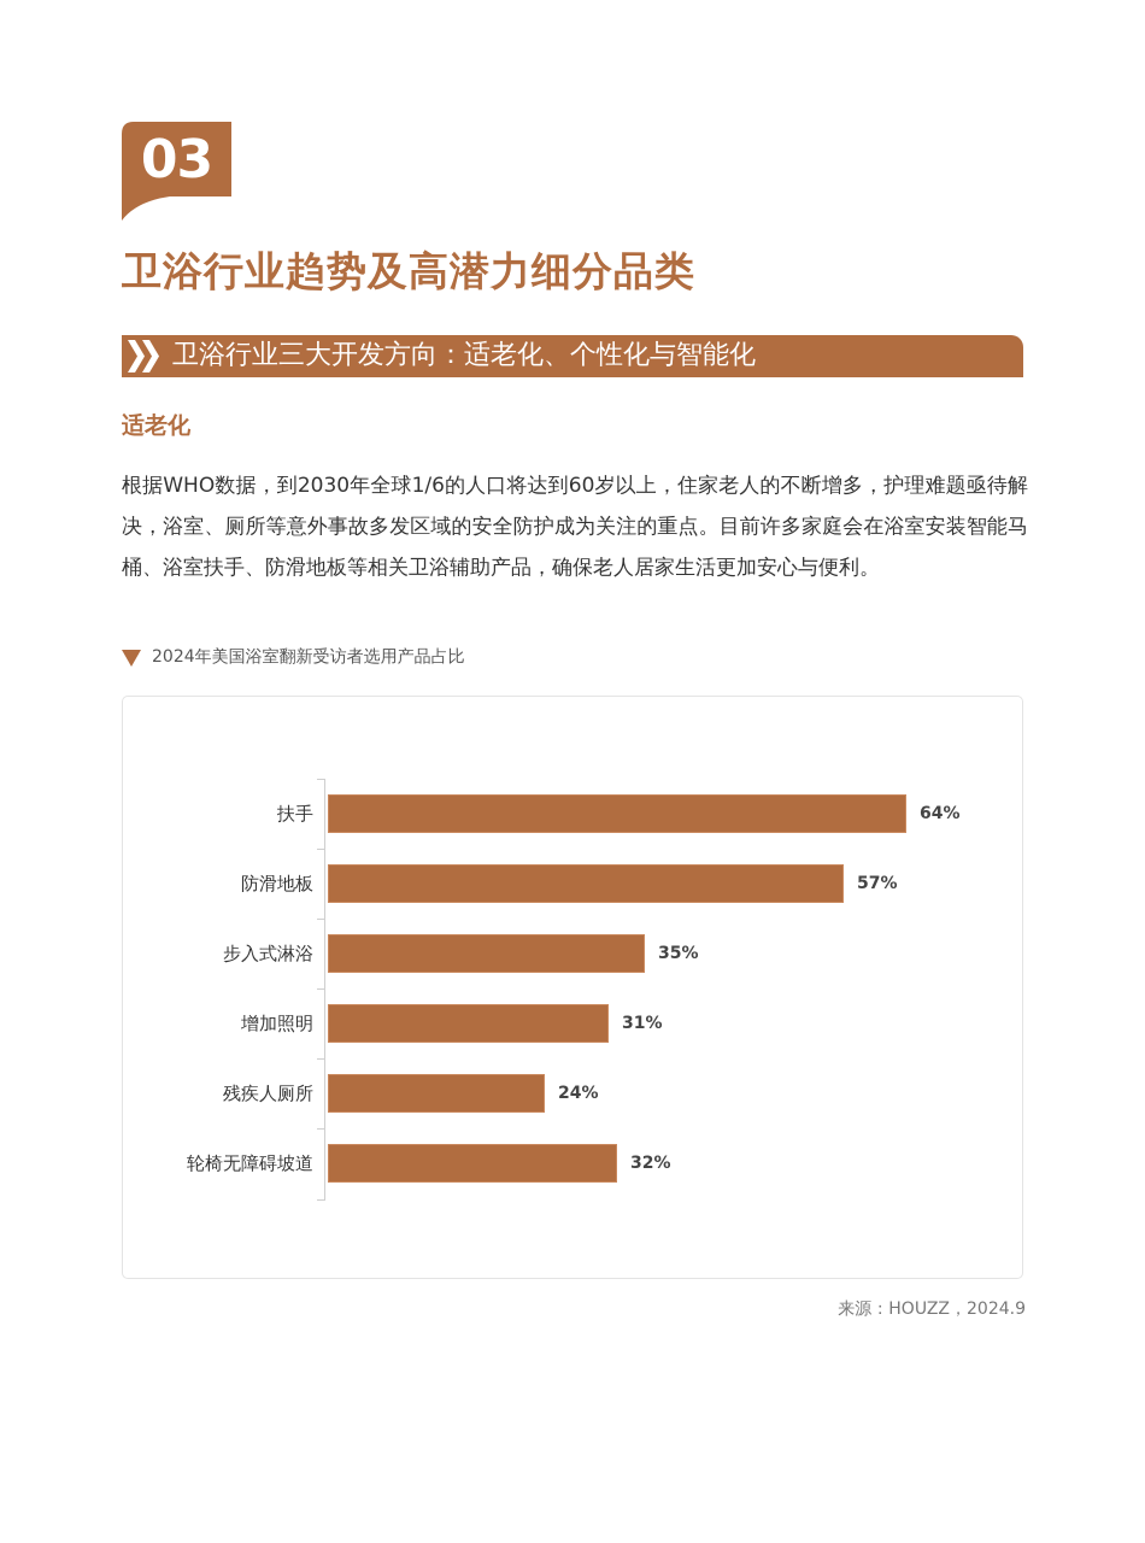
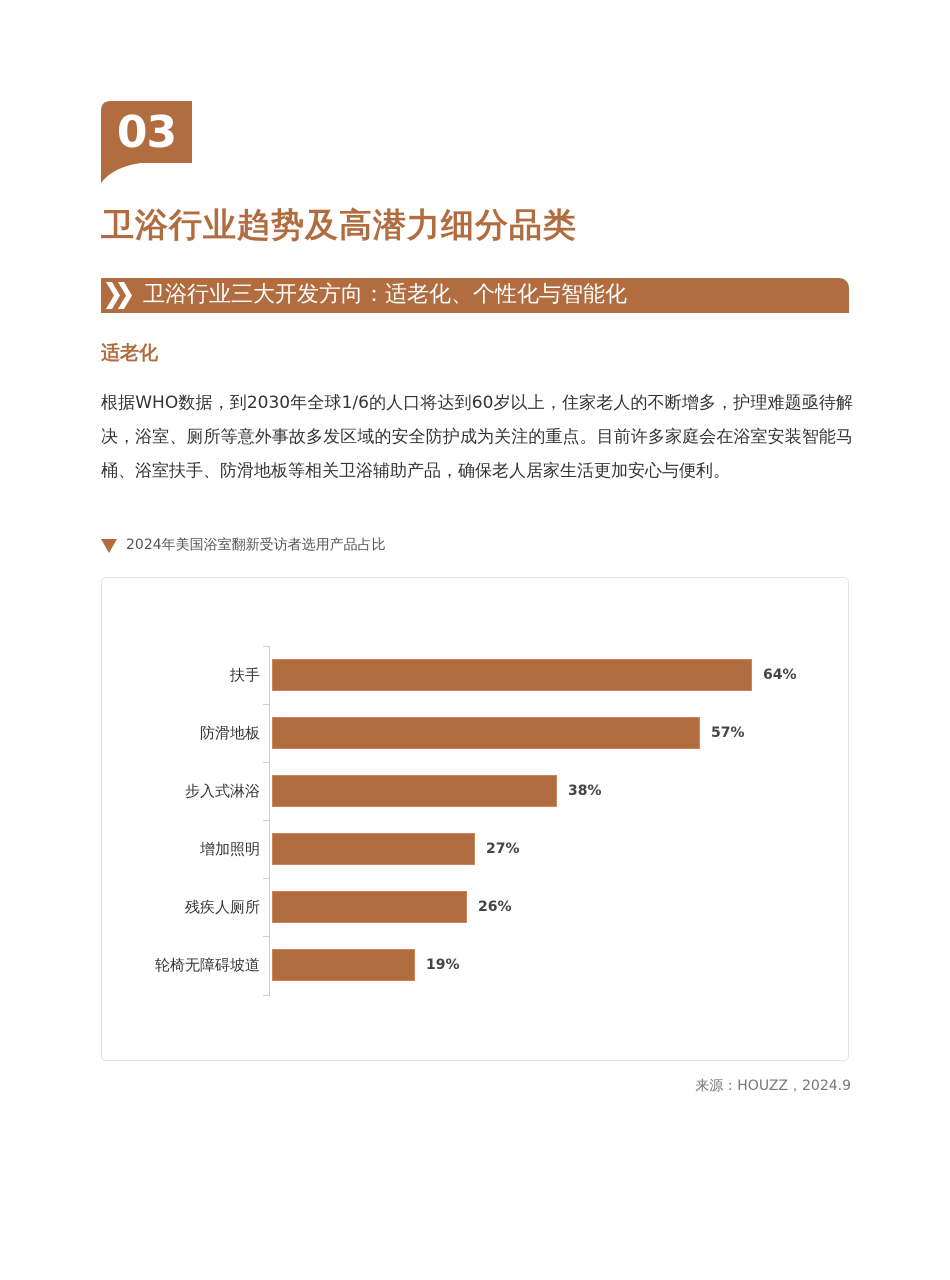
步入式淋浴: 35% -> 38%
增加照明: 31% -> 27%
残疾人厕所: 24% -> 26%
轮椅无障碍坡道: 32% -> 19%
